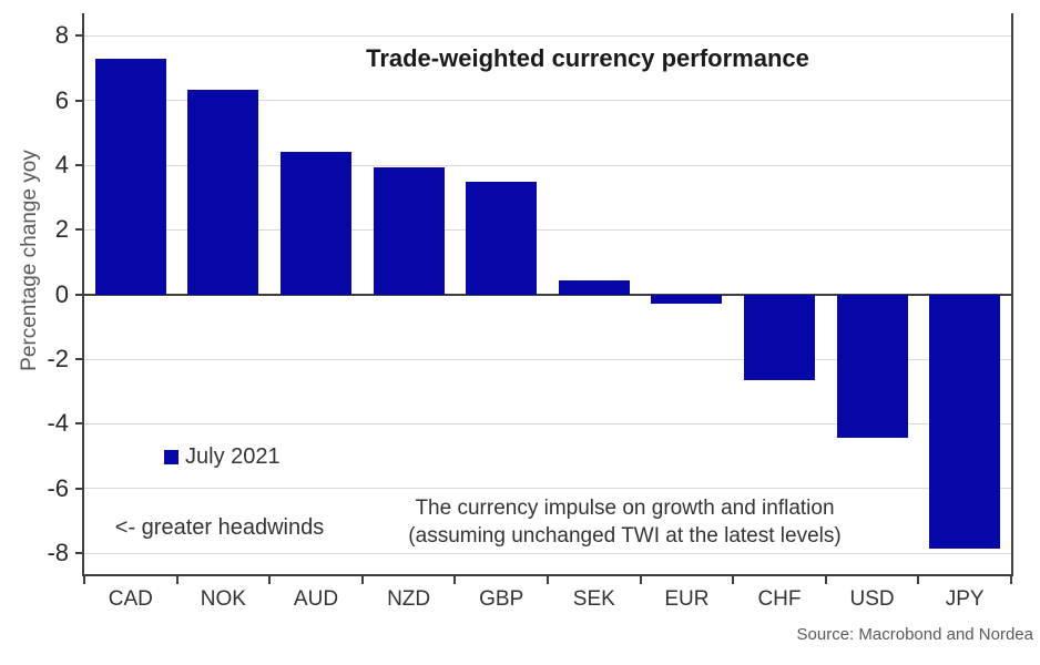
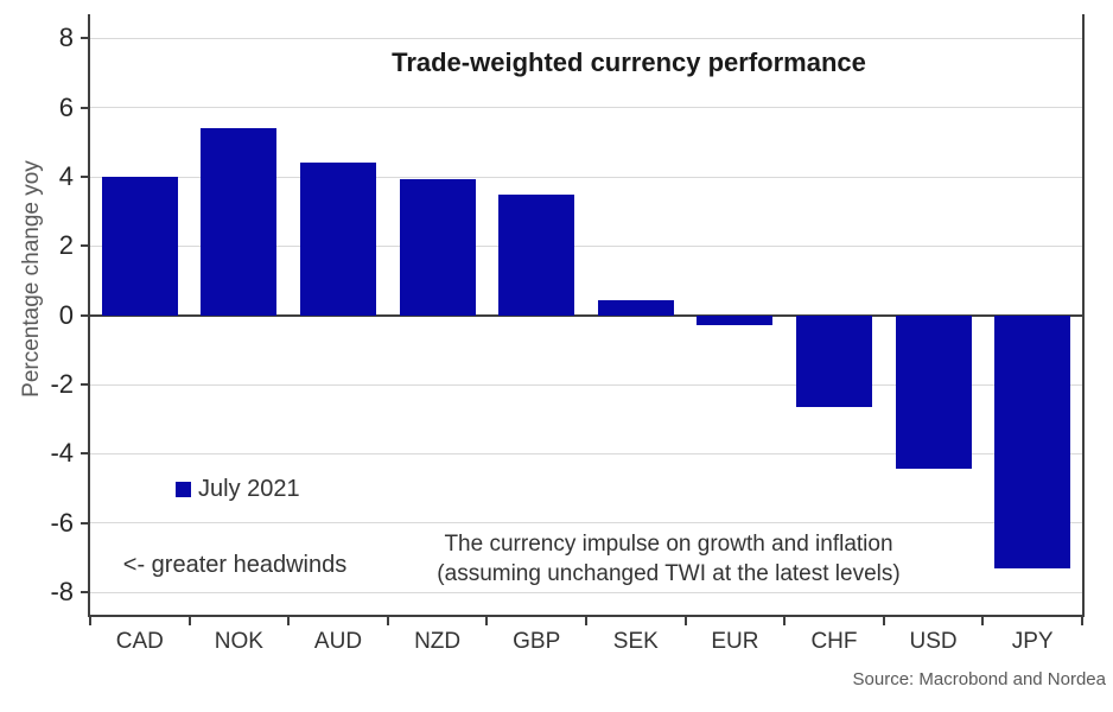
CAD: 7.3 -> 4.0
NOK: 6.3 -> 5.4
JPY: -7.8 -> -7.3
